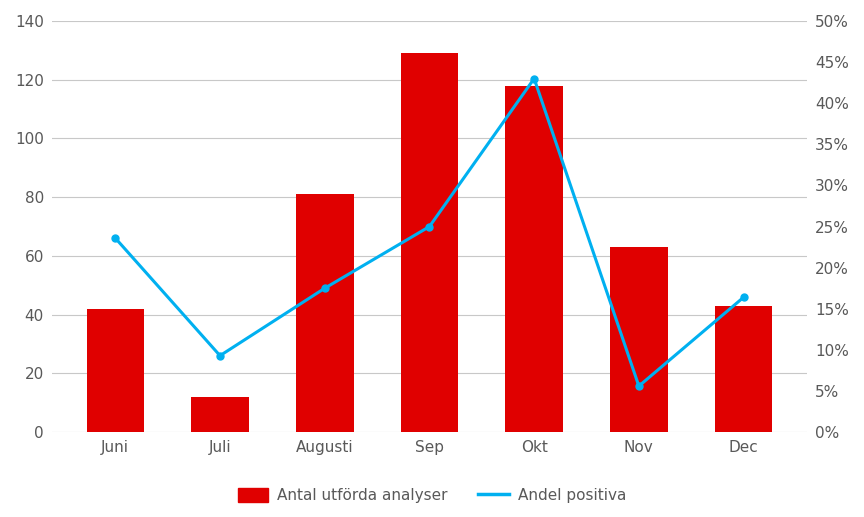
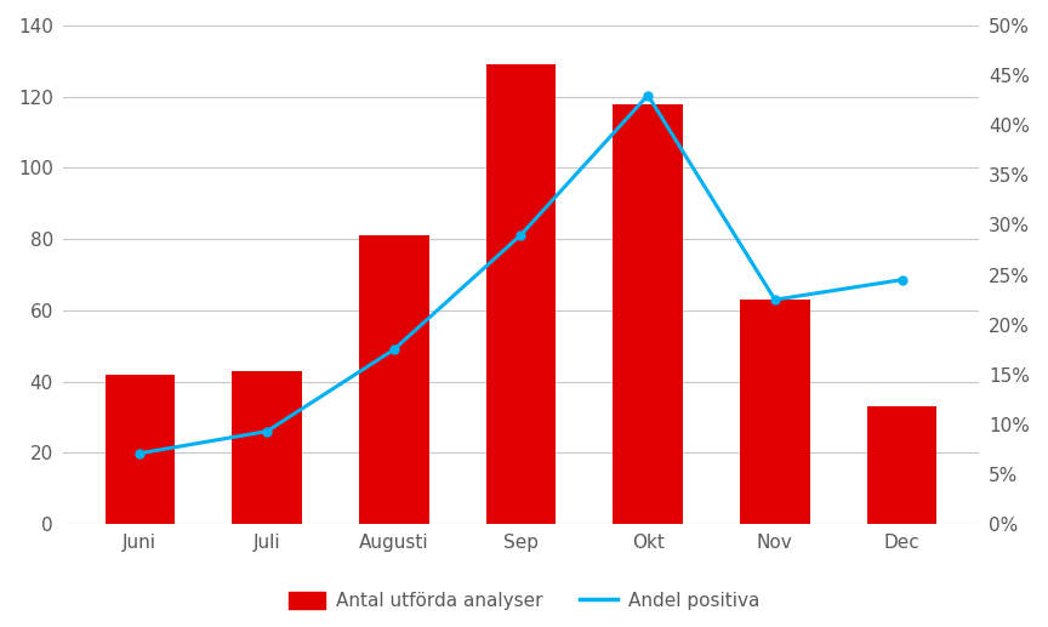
Andel positiva/Juni: 23.6% -> 7.1%
Antal utförda analyser/Juli: 12 -> 43
Andel positiva/Sep: 25.0% -> 29.0%
Andel positiva/Nov: 5.6% -> 22.5%
Antal utförda analyser/Dec: 43 -> 33
Andel positiva/Dec: 16.4% -> 24.5%
